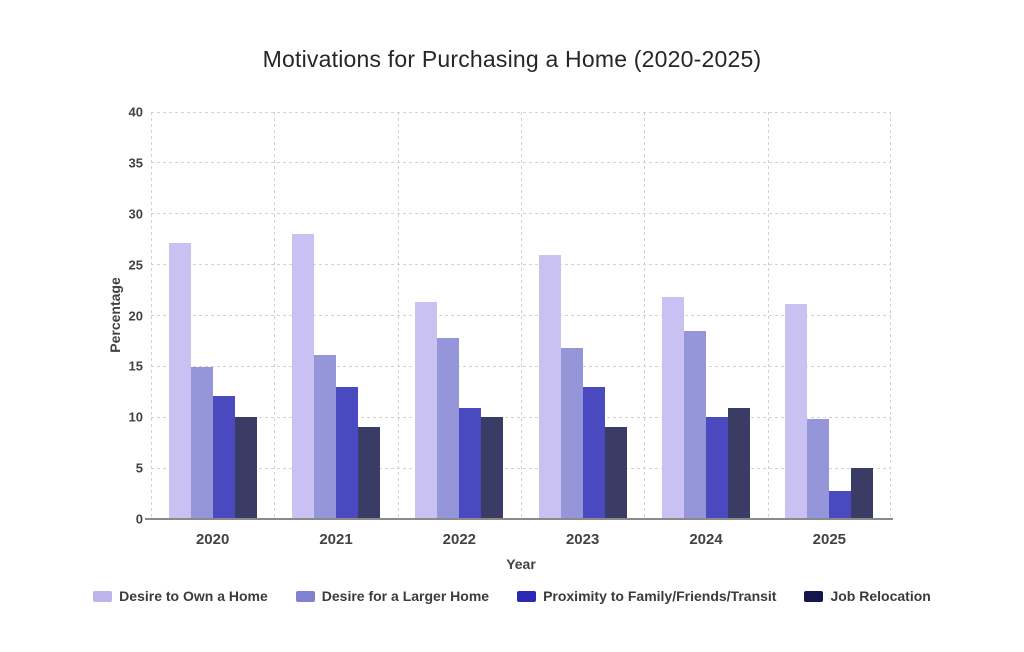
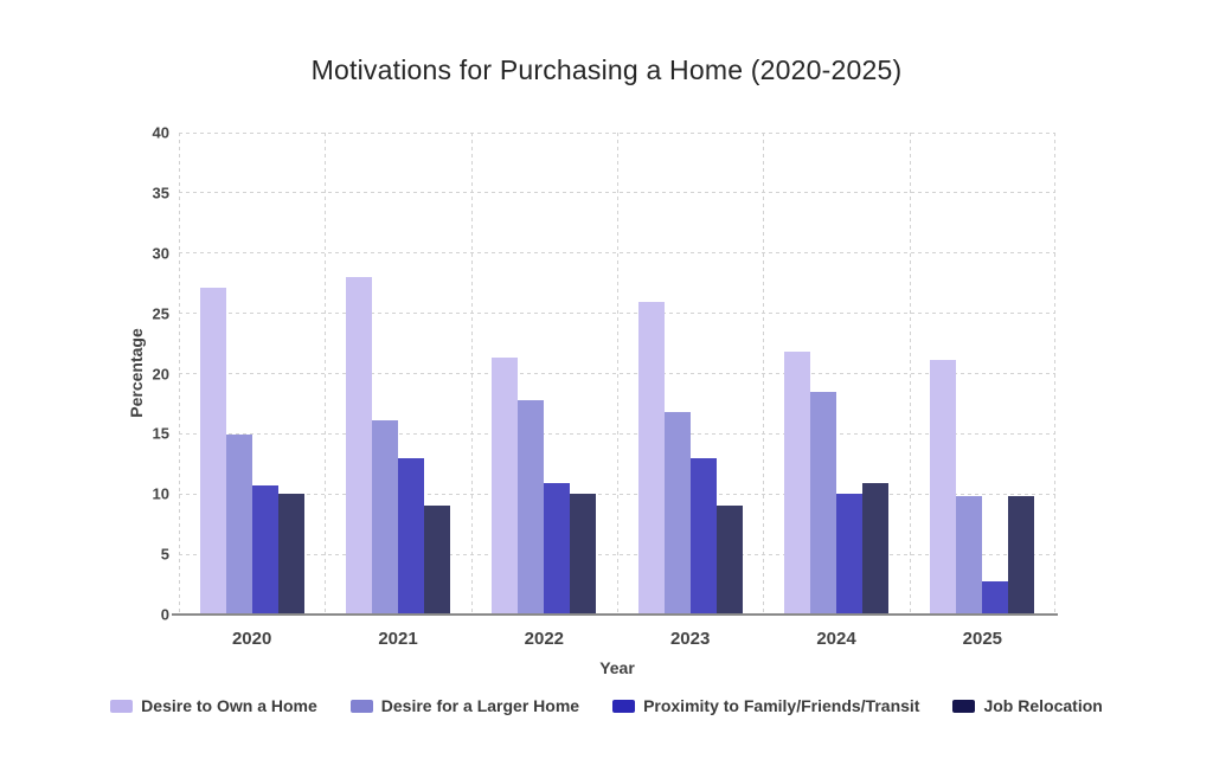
Proximity to Family/Friends/Transit/2020: 12.1 -> 10.7
Job Relocation/2025: 5.0 -> 9.8
